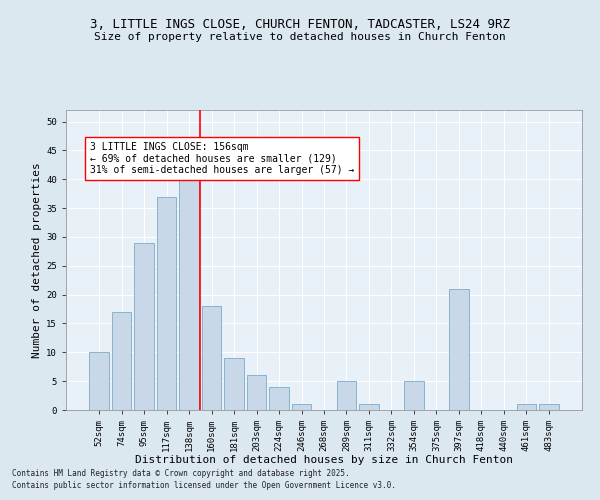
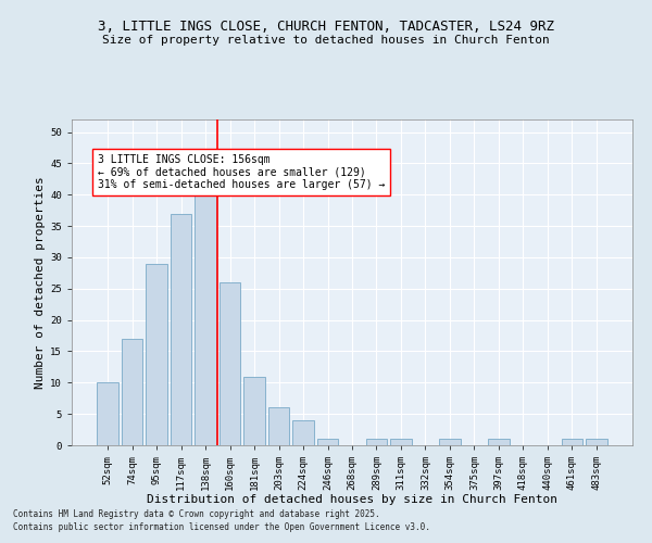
160sqm: 18 -> 26
181sqm: 9 -> 11
289sqm: 5 -> 1
354sqm: 5 -> 1
397sqm: 21 -> 1
